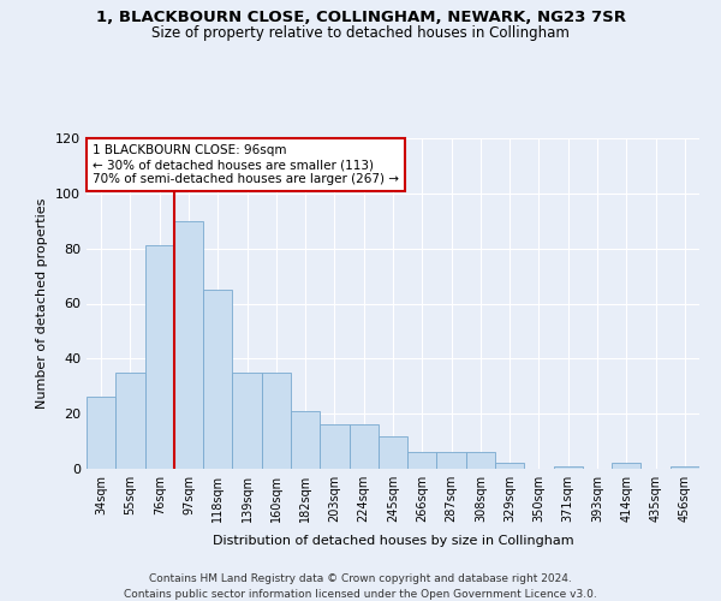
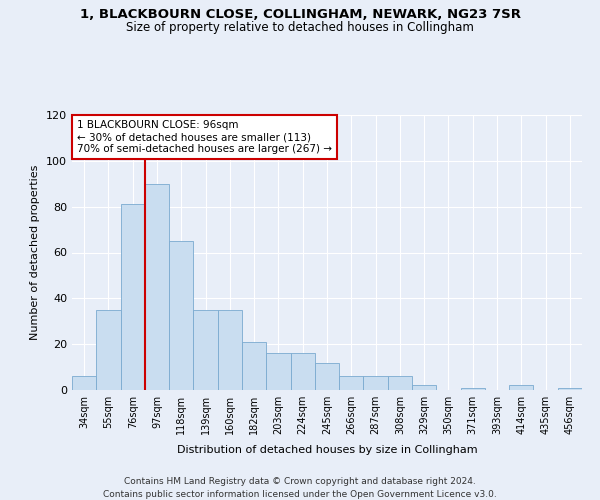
34sqm: 26 -> 6
